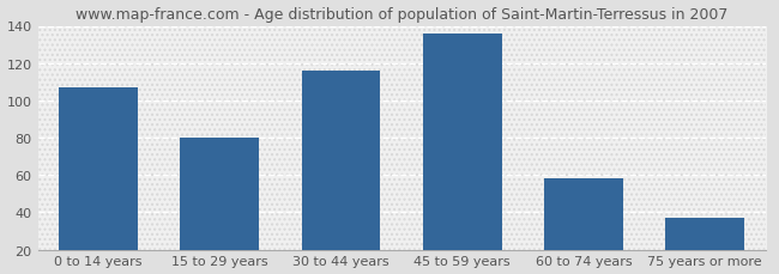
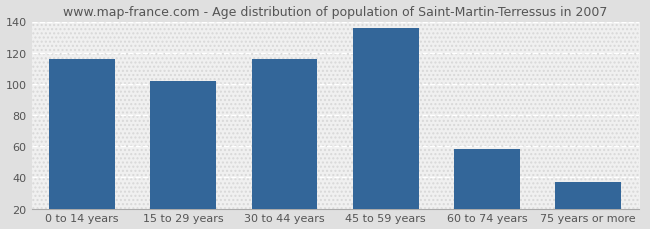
0 to 14 years: 107 -> 116
15 to 29 years: 80 -> 102
